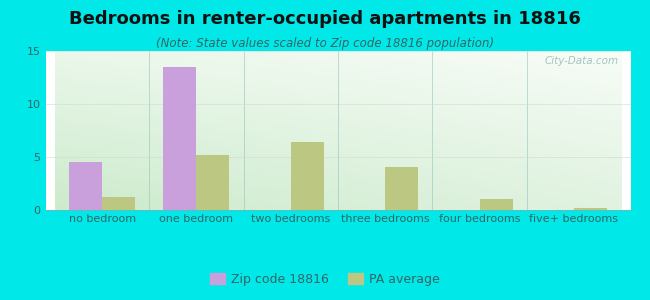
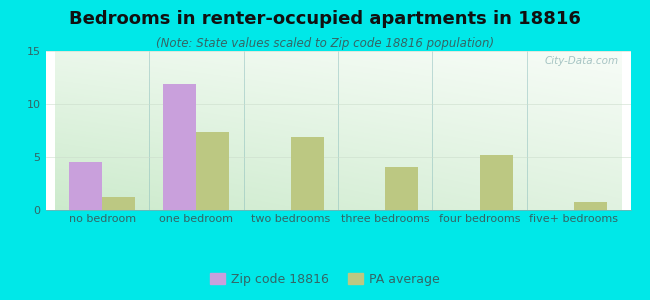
Zip code 18816/one bedroom: 13.5 -> 11.9
PA average/one bedroom: 5.2 -> 7.4
PA average/two bedrooms: 6.4 -> 6.9
PA average/four bedrooms: 1.0 -> 5.2
PA average/five+ bedrooms: 0.2 -> 0.8
